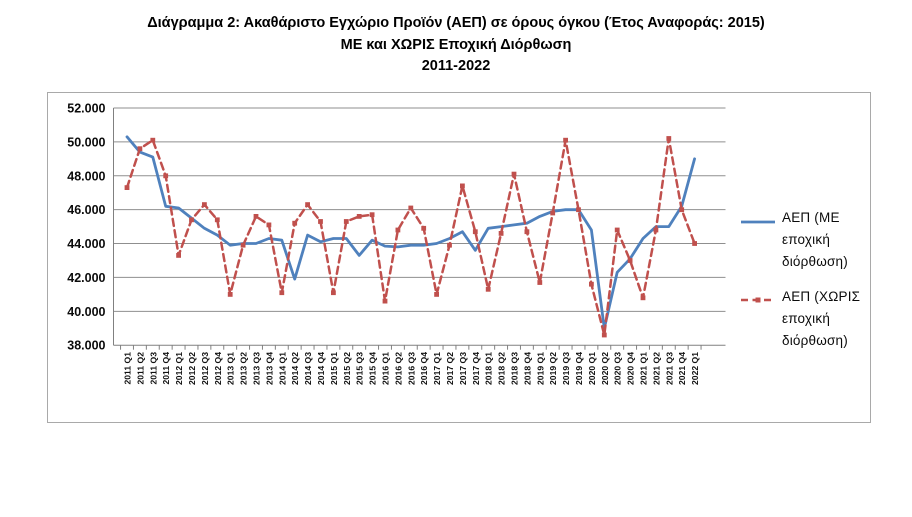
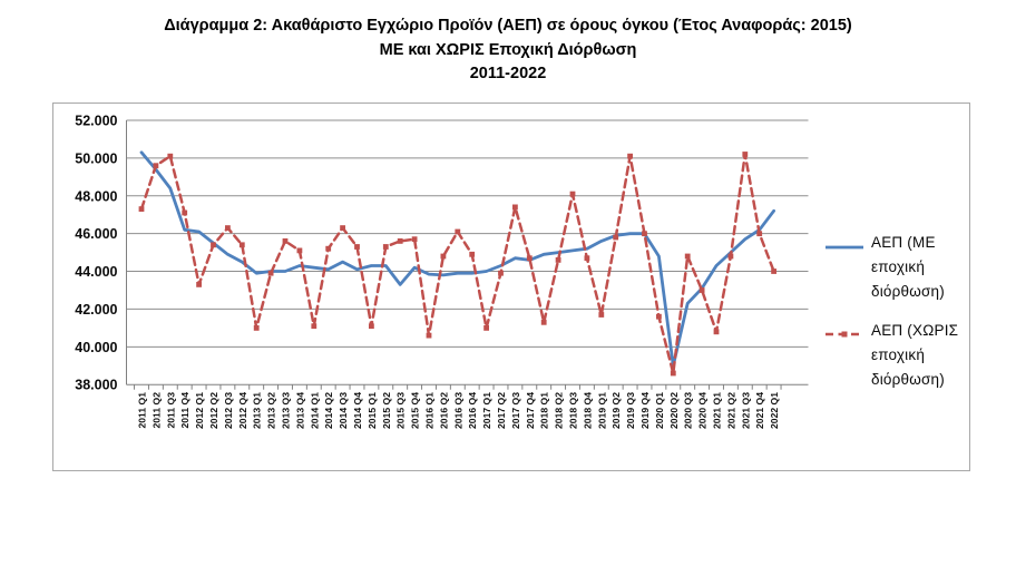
ΑΕΠ (ΜΕ εποχική διόρθωση)/2011 Q3: 49100 -> 48400
ΑΕΠ (ΧΩΡΙΣ εποχική διόρθωση)/2011 Q4: 48000 -> 47100
ΑΕΠ (ΜΕ εποχική διόρθωση)/2014 Q2: 41900 -> 44100
ΑΕΠ (ΜΕ εποχική διόρθωση)/2017 Q4: 43600 -> 44600
ΑΕΠ (ΜΕ εποχική διόρθωση)/2021 Q3: 45000 -> 45700
ΑΕΠ (ΜΕ εποχική διόρθωση)/2022 Q1: 49000 -> 47200
